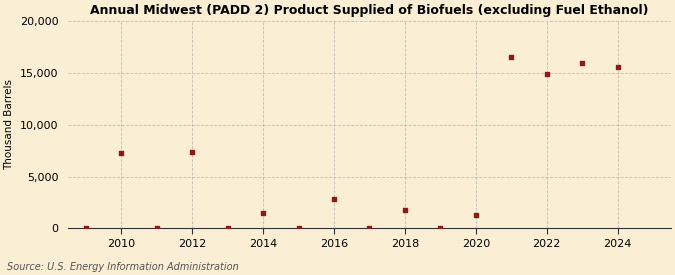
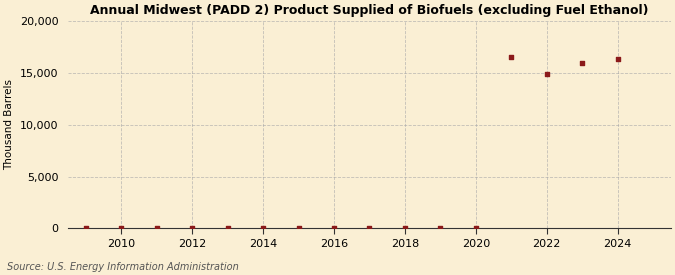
2010: 7,300 -> 0
2012: 7,400 -> 0
2014: 1,500 -> 0
2016: 2,800 -> 0
2018: 1,800 -> 0
2020: 1,300 -> 100
2024: 15,600 -> 16,300
